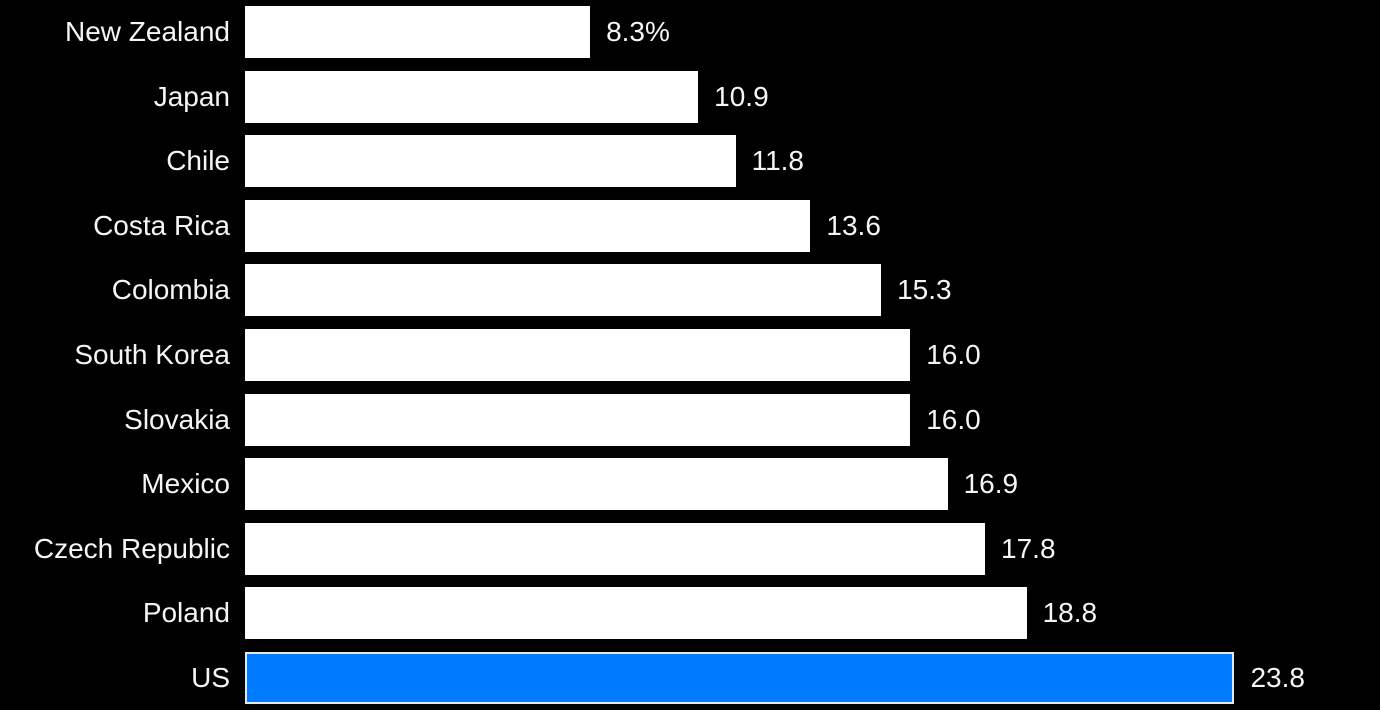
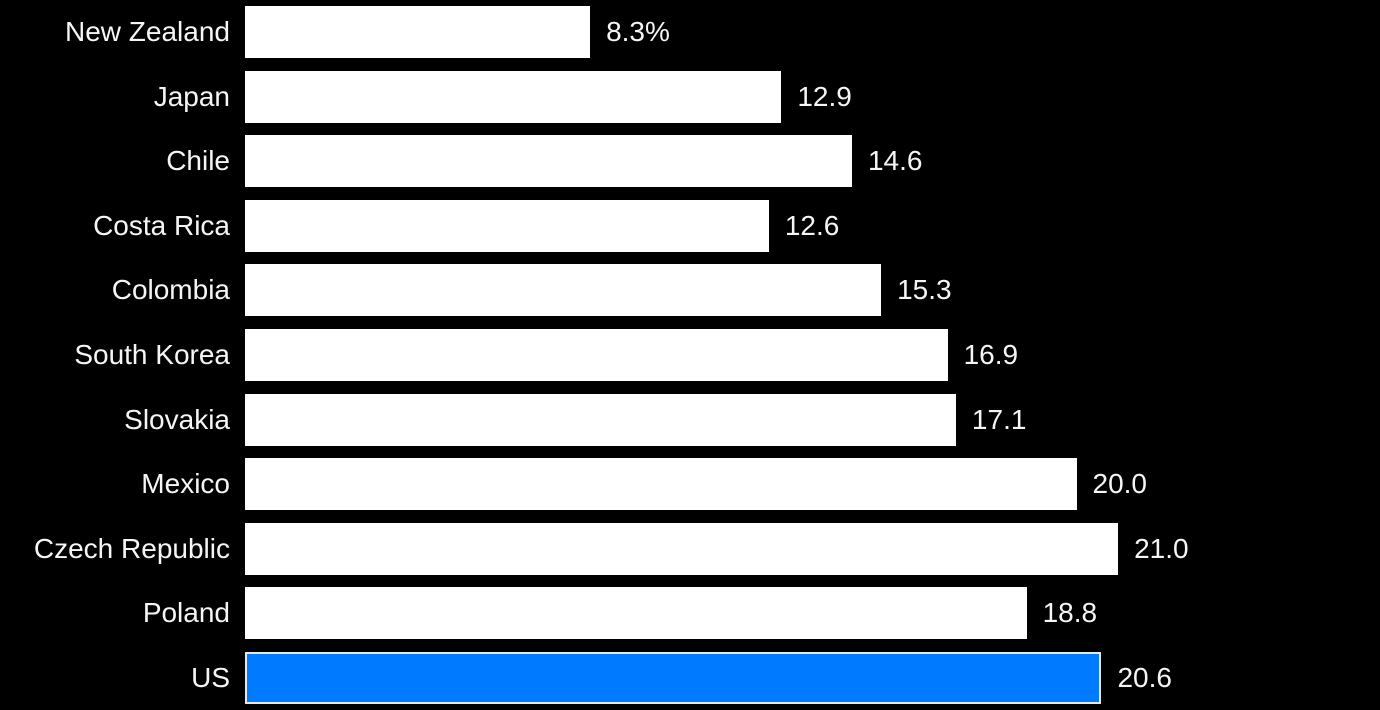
Japan: 10.9 -> 12.9
Chile: 11.8 -> 14.6
Costa Rica: 13.6 -> 12.6
South Korea: 16.0 -> 16.9
Slovakia: 16.0 -> 17.1
Mexico: 16.9 -> 20.0
Czech Republic: 17.8 -> 21.0
US: 23.8 -> 20.6
